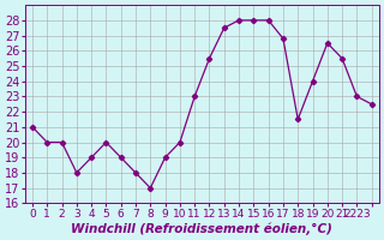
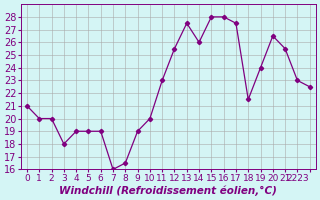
5: 20.0 -> 19.0
7: 18.0 -> 16.0
8: 17.0 -> 16.5
14: 28.0 -> 26.0
17: 26.8 -> 27.5
